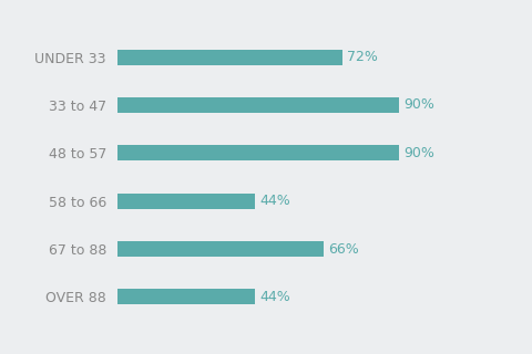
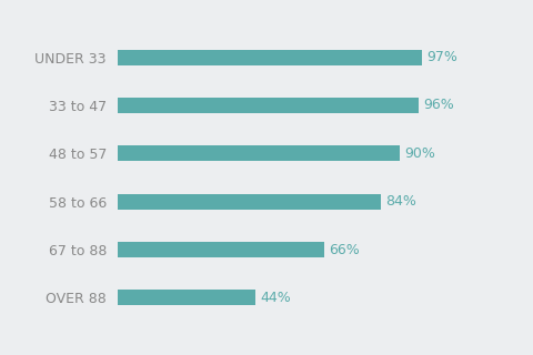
UNDER 33: 72% -> 97%
33 to 47: 90% -> 96%
58 to 66: 44% -> 84%
